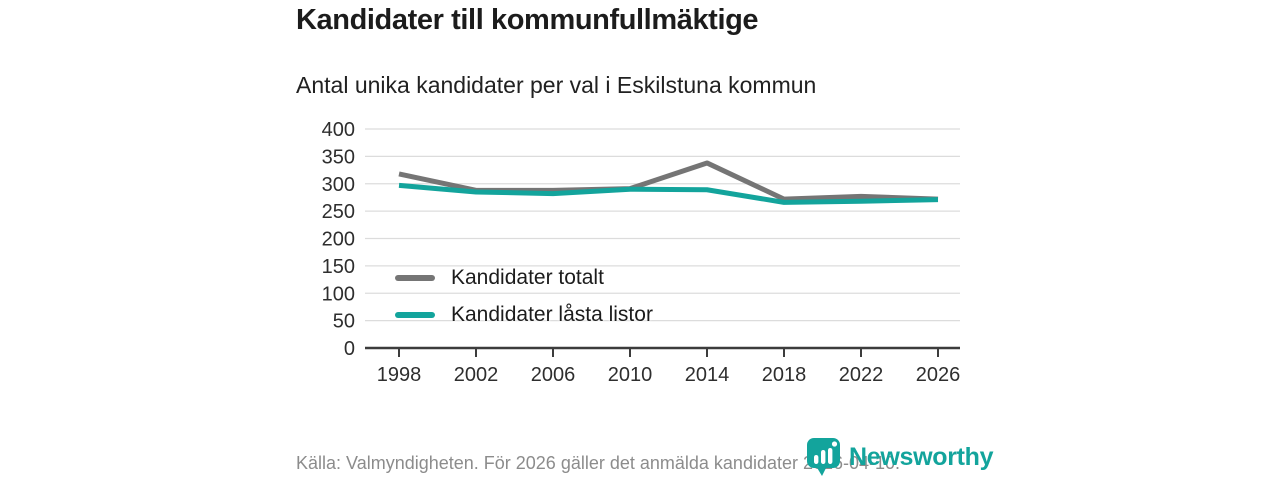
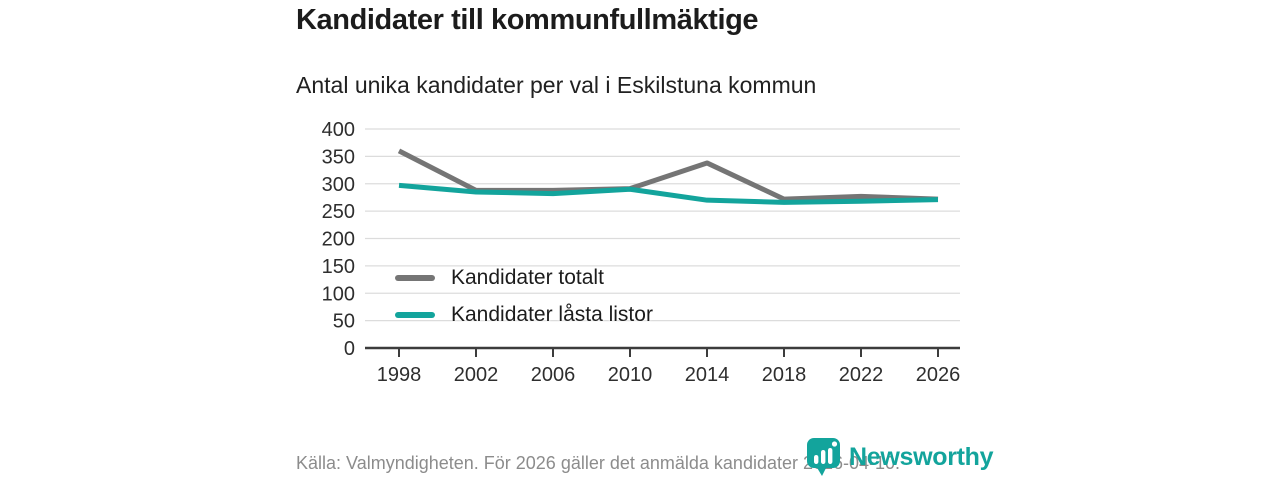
Kandidater totalt/1998: 320 -> 360
Kandidater låsta listor/2014: 290 -> 270
